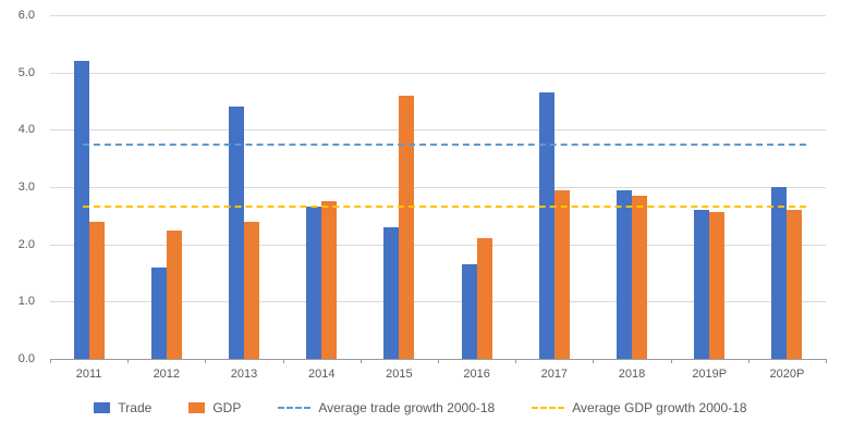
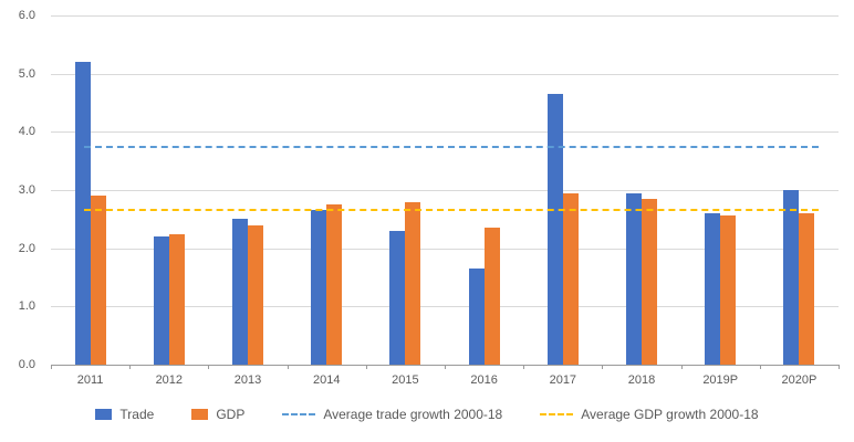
GDP/2011: 2.4 -> 2.9
Trade/2012: 1.6 -> 2.2
Trade/2013: 4.4 -> 2.5
GDP/2015: 4.6 -> 2.8
GDP/2016: 2.1 -> 2.4
